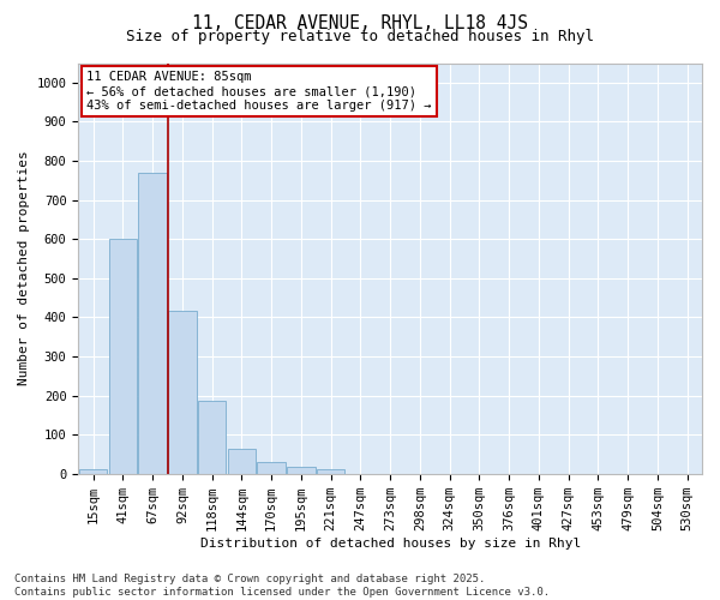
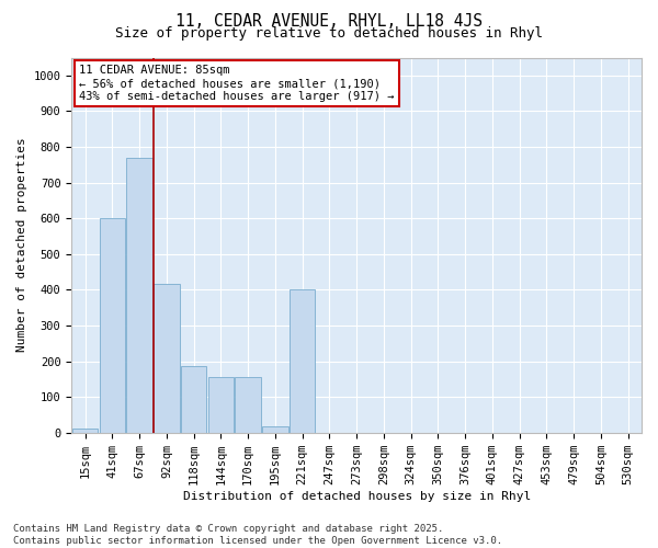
144sqm: 65 -> 155
170sqm: 30 -> 155
221sqm: 10 -> 400
